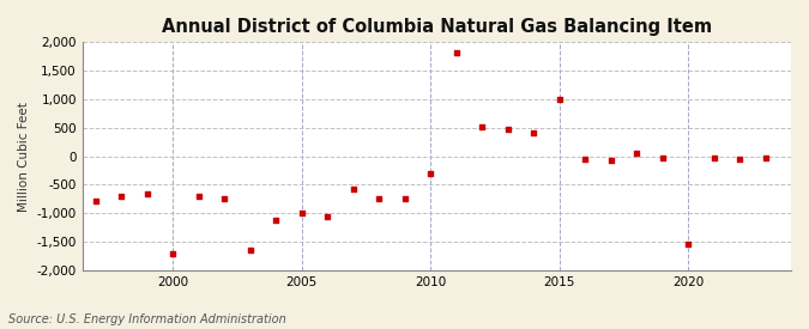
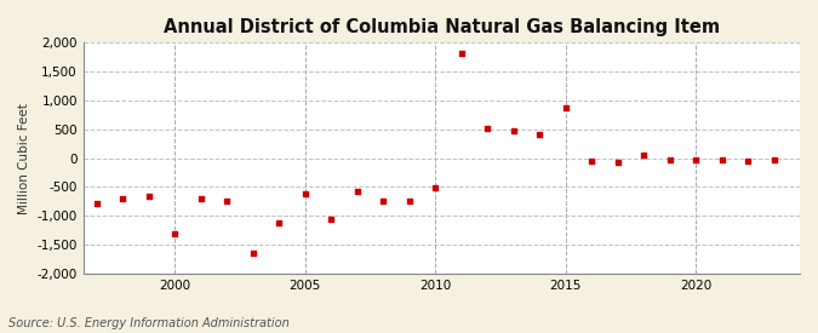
2000: -1,700 -> -1,300
2005: -1,000 -> -620
2010: -300 -> -510
2015: 1,000 -> 870
2020: -1,550 -> -20
